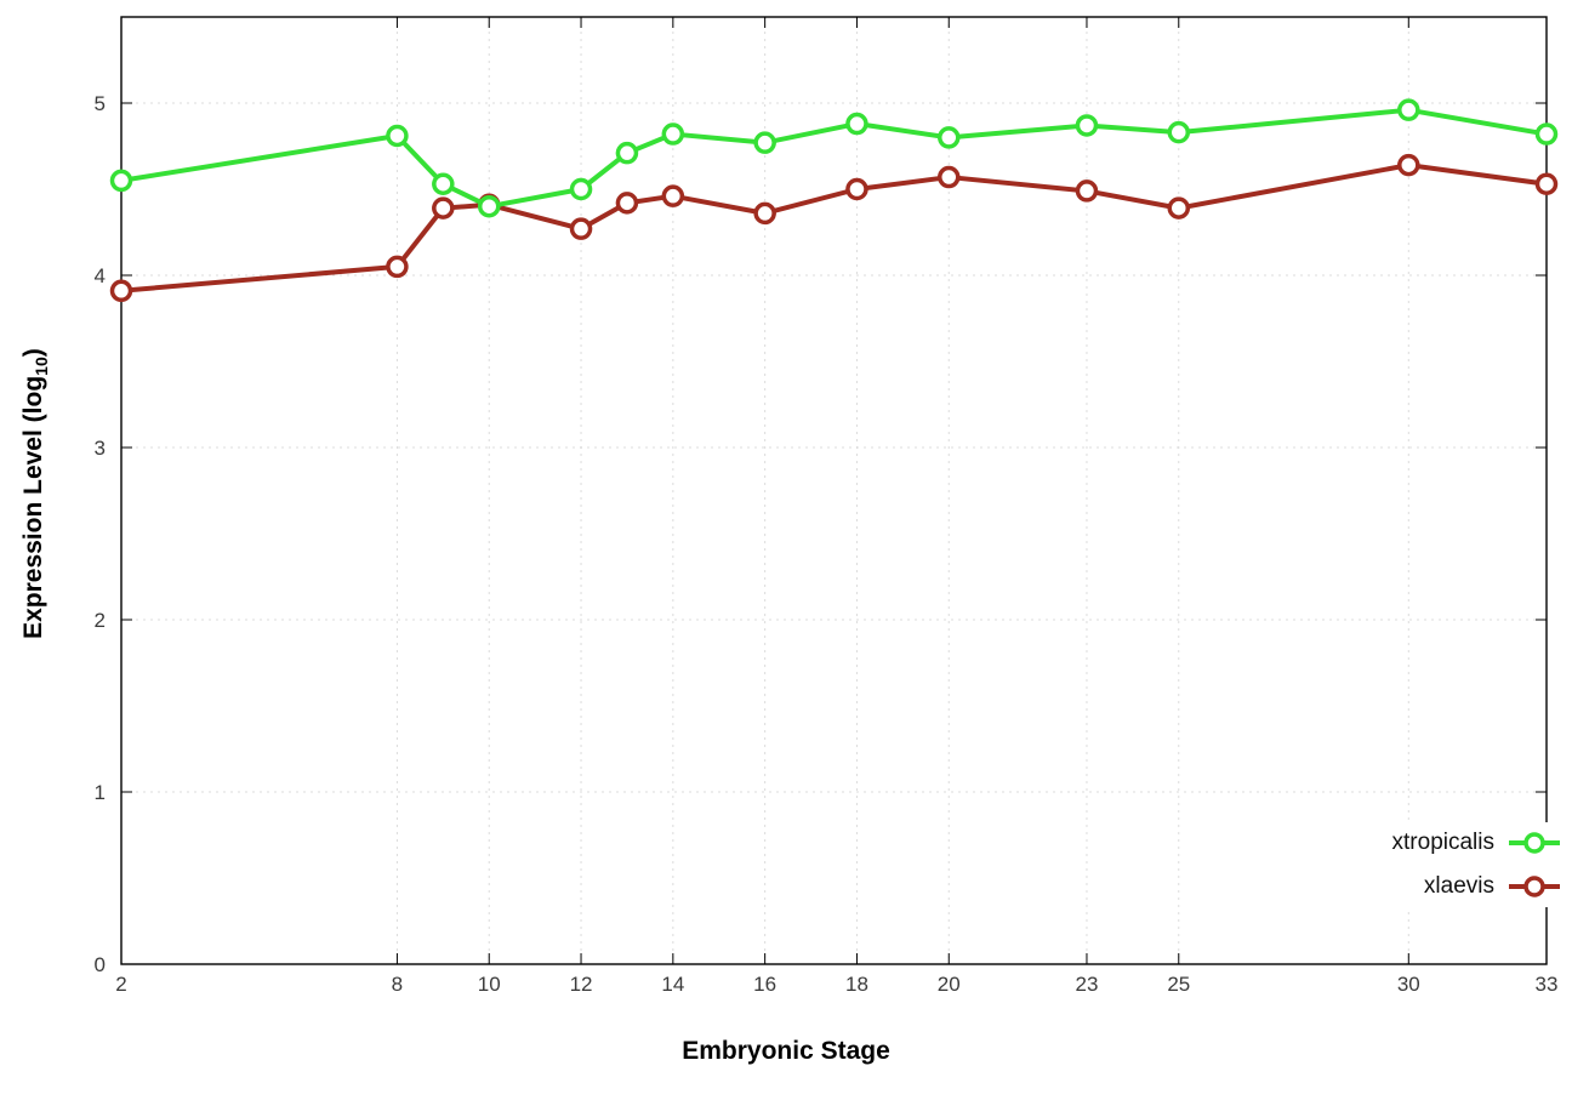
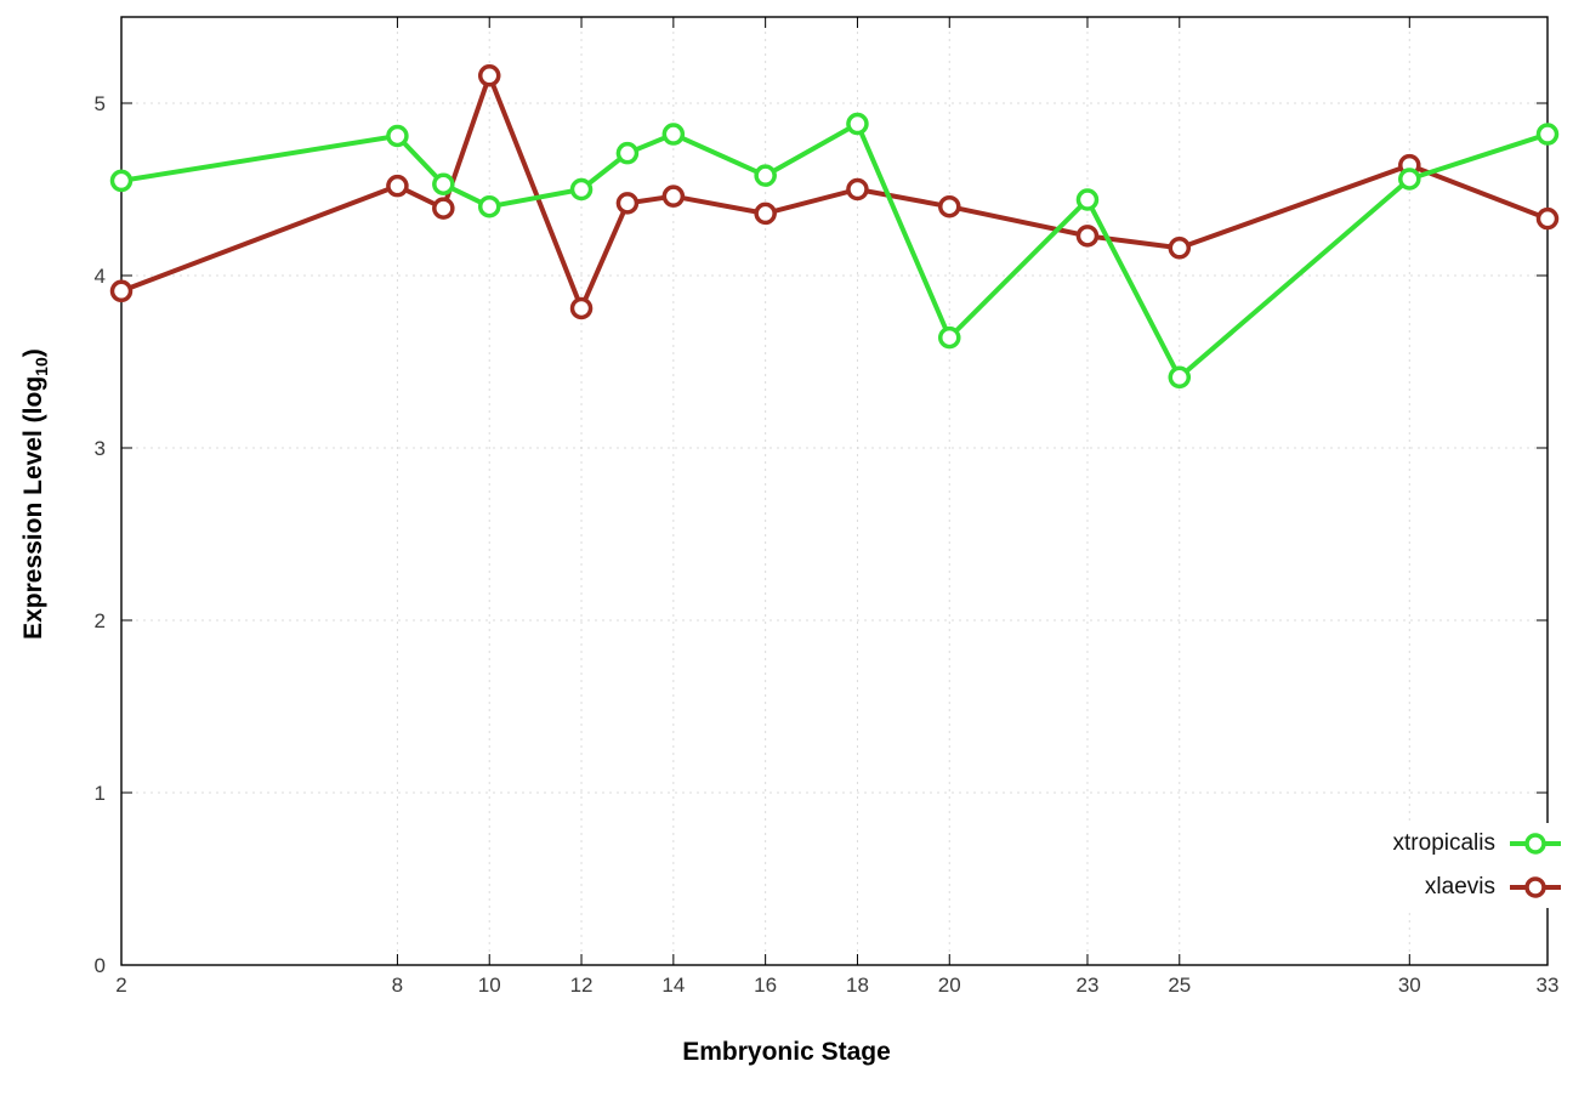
xlaevis/8: 4.05 -> 4.52
xlaevis/10: 4.41 -> 5.16
xlaevis/12: 4.27 -> 3.81
xtropicalis/16: 4.77 -> 4.58
xtropicalis/20: 4.80 -> 3.64
xlaevis/20: 4.57 -> 4.40
xtropicalis/23: 4.87 -> 4.44
xlaevis/23: 4.49 -> 4.23
xtropicalis/25: 4.83 -> 3.41
xlaevis/25: 4.39 -> 4.16
xtropicalis/30: 4.96 -> 4.56
xlaevis/33: 4.53 -> 4.33
